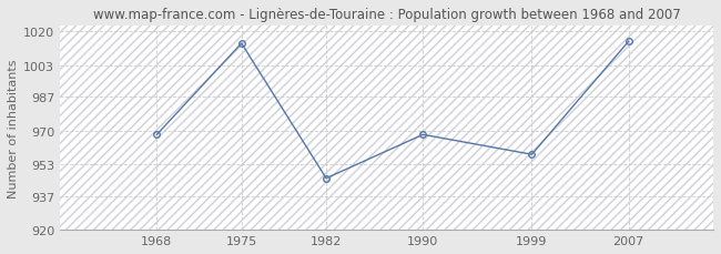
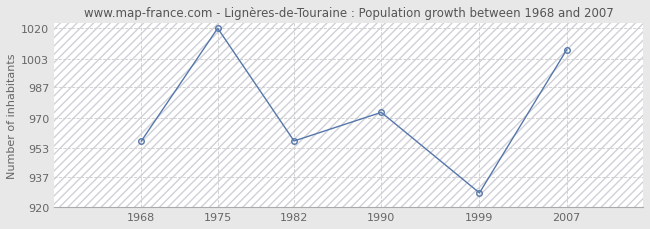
1968: 968 -> 957
1975: 1014 -> 1020
1982: 946 -> 957
1990: 968 -> 973
1999: 958 -> 928
2007: 1015 -> 1008
